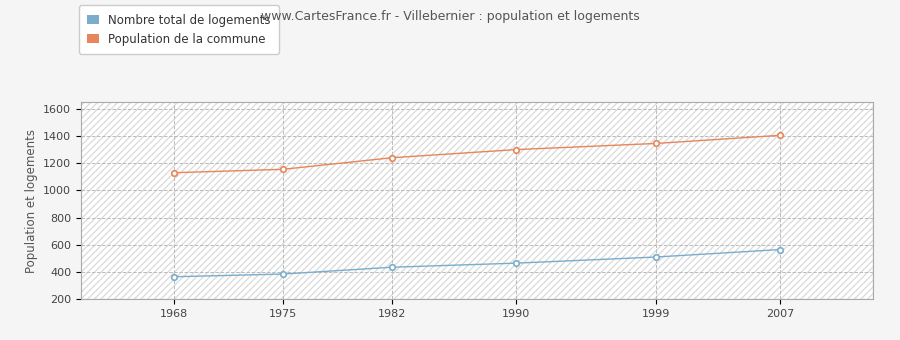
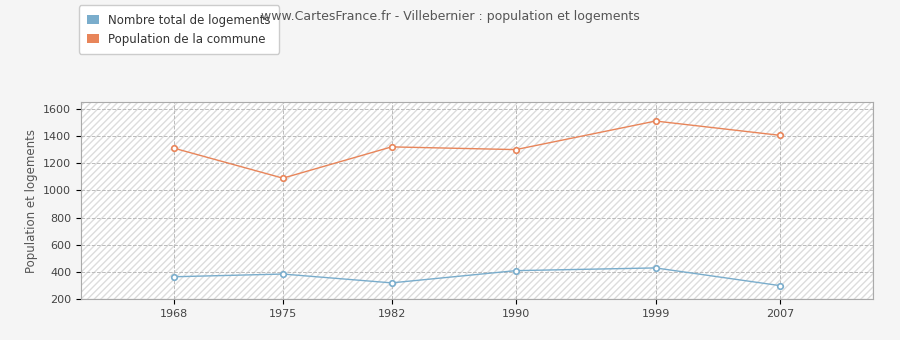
Population de la commune/1968: 1130 -> 1310
Population de la commune/1975: 1160 -> 1090
Nombre total de logements/1982: 440 -> 320
Population de la commune/1982: 1240 -> 1320
Nombre total de logements/1990: 460 -> 410
Nombre total de logements/1999: 510 -> 430
Population de la commune/1999: 1340 -> 1510
Nombre total de logements/2007: 560 -> 300
